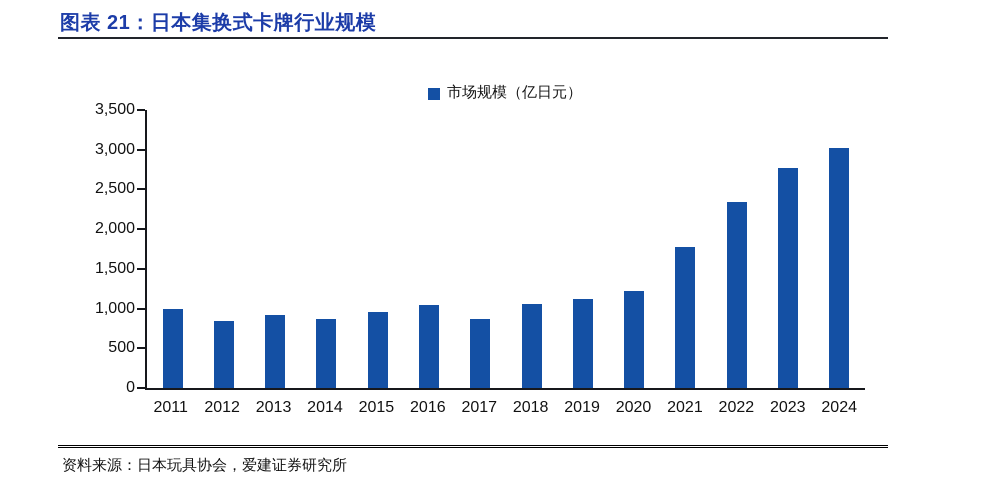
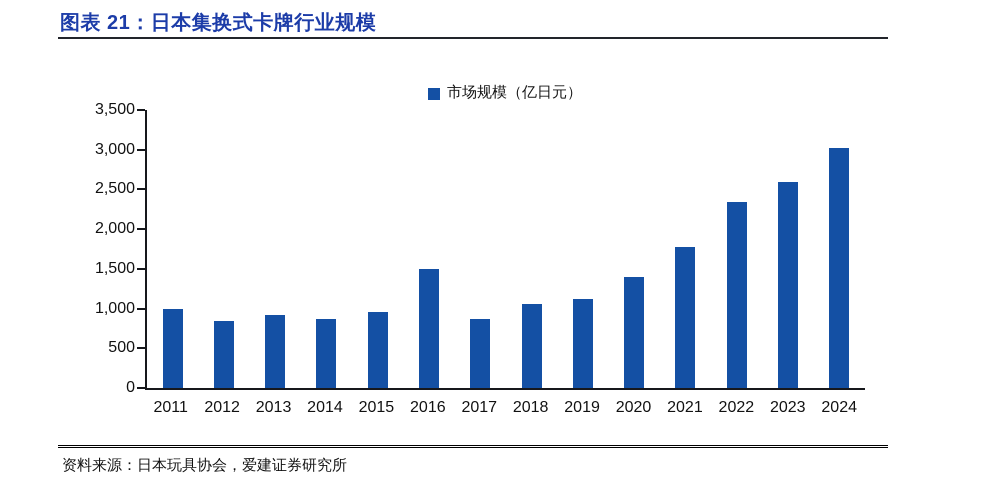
2016: 1000 -> 1500
2020: 1200 -> 1400
2023: 2800 -> 2600
